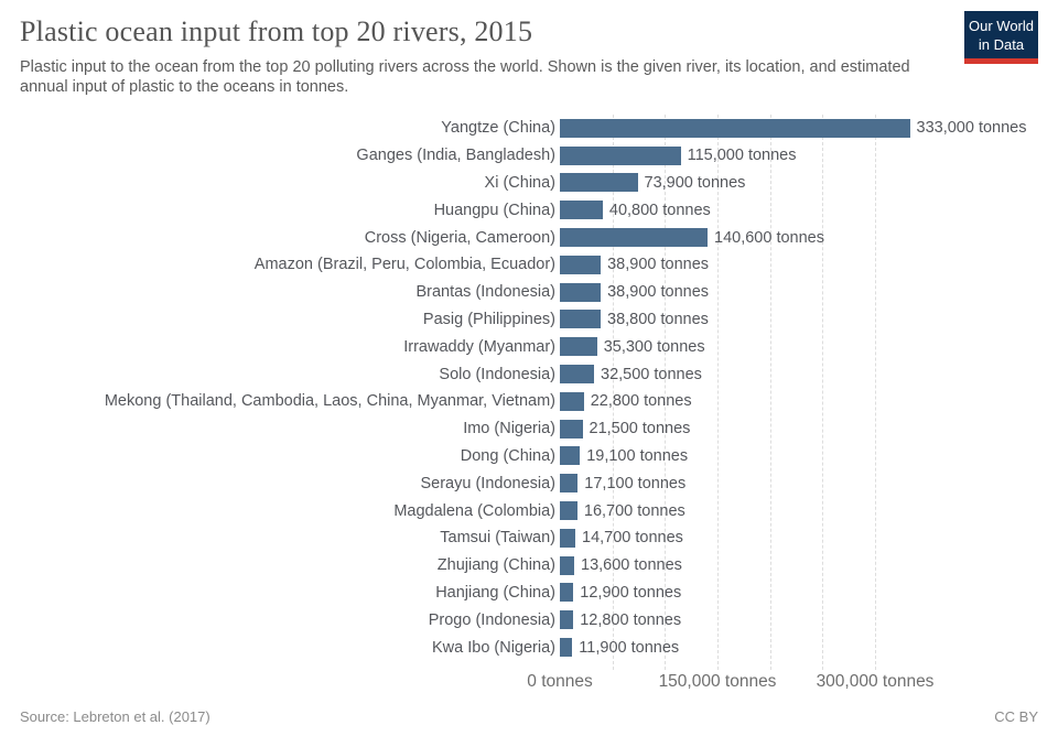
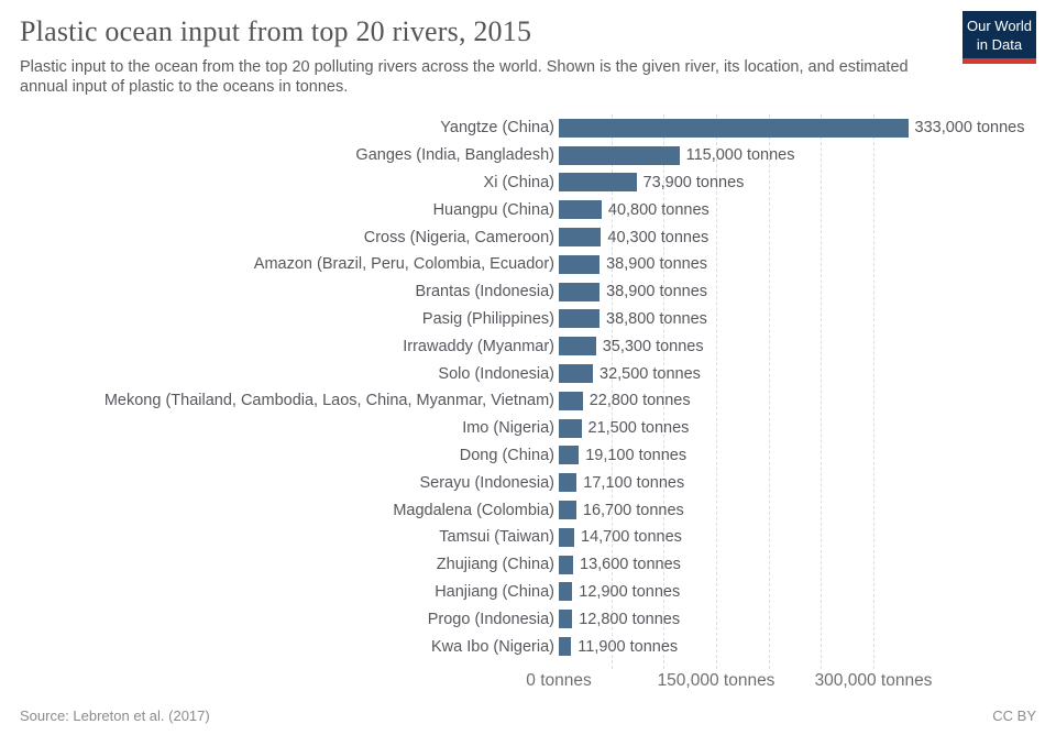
Cross (Nigeria, Cameroon): 140,600 -> 40,300
